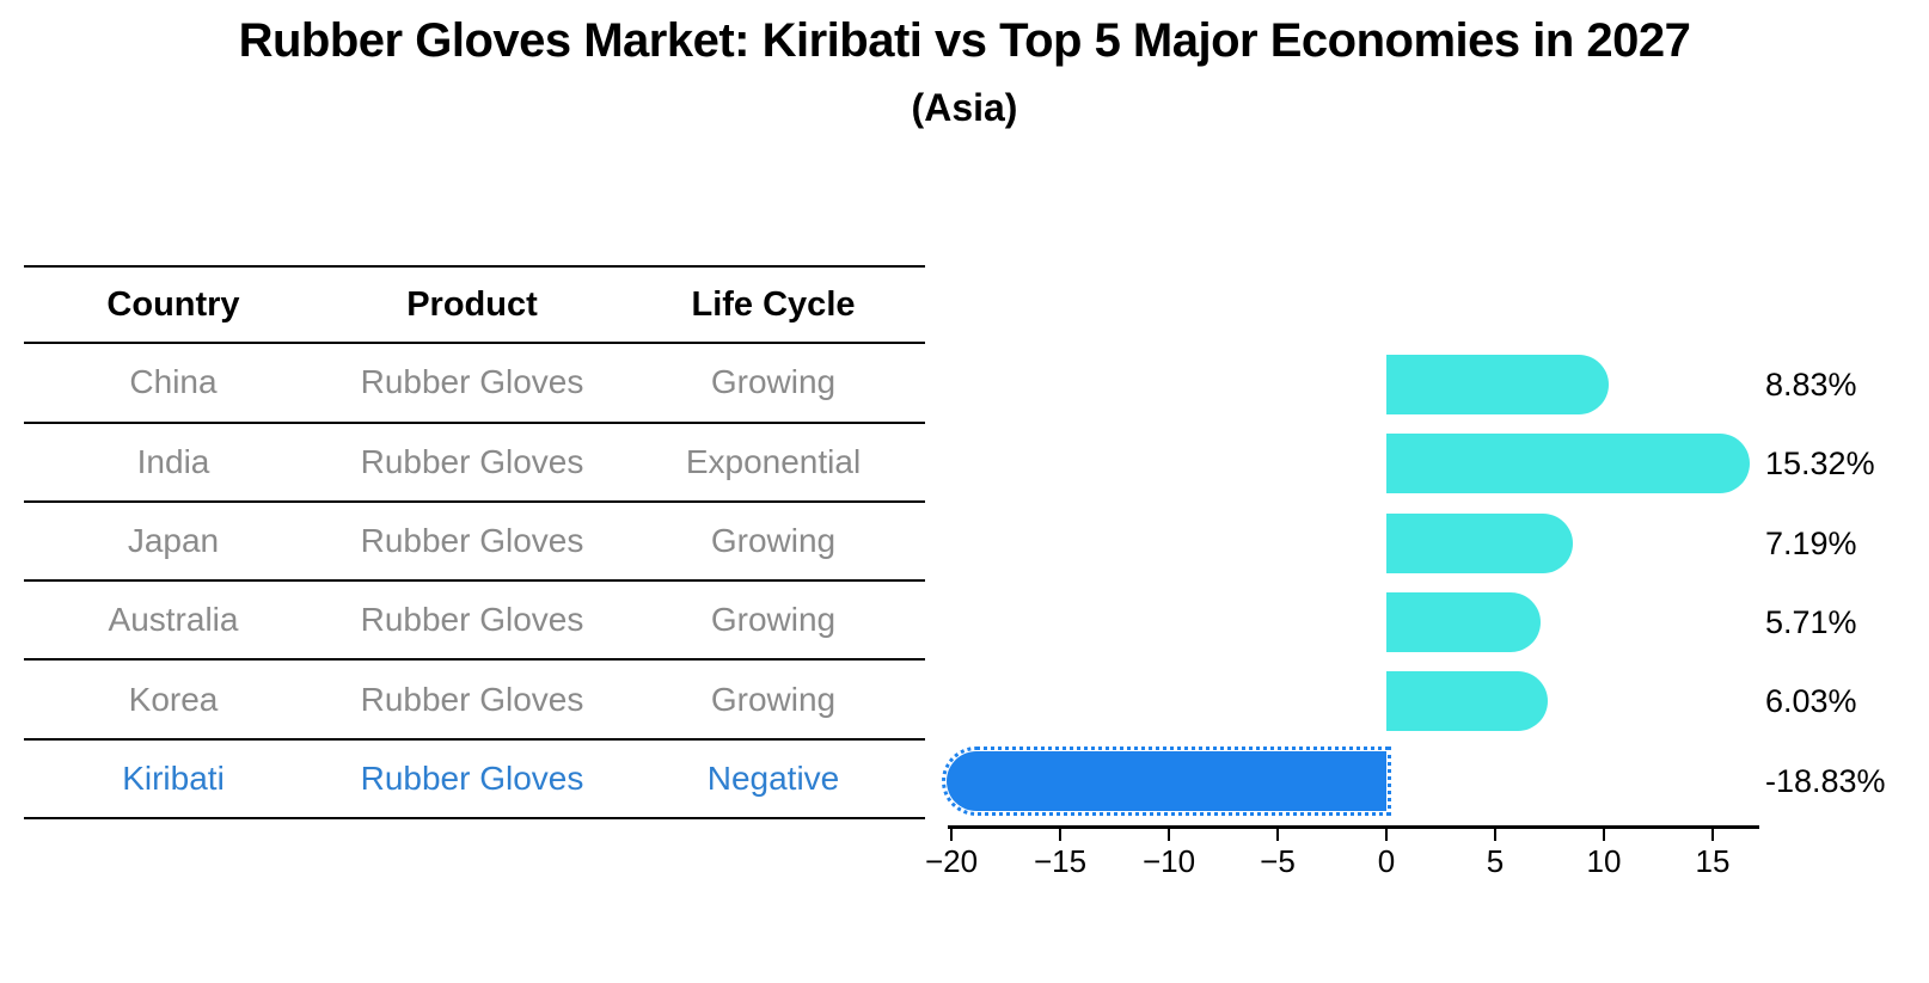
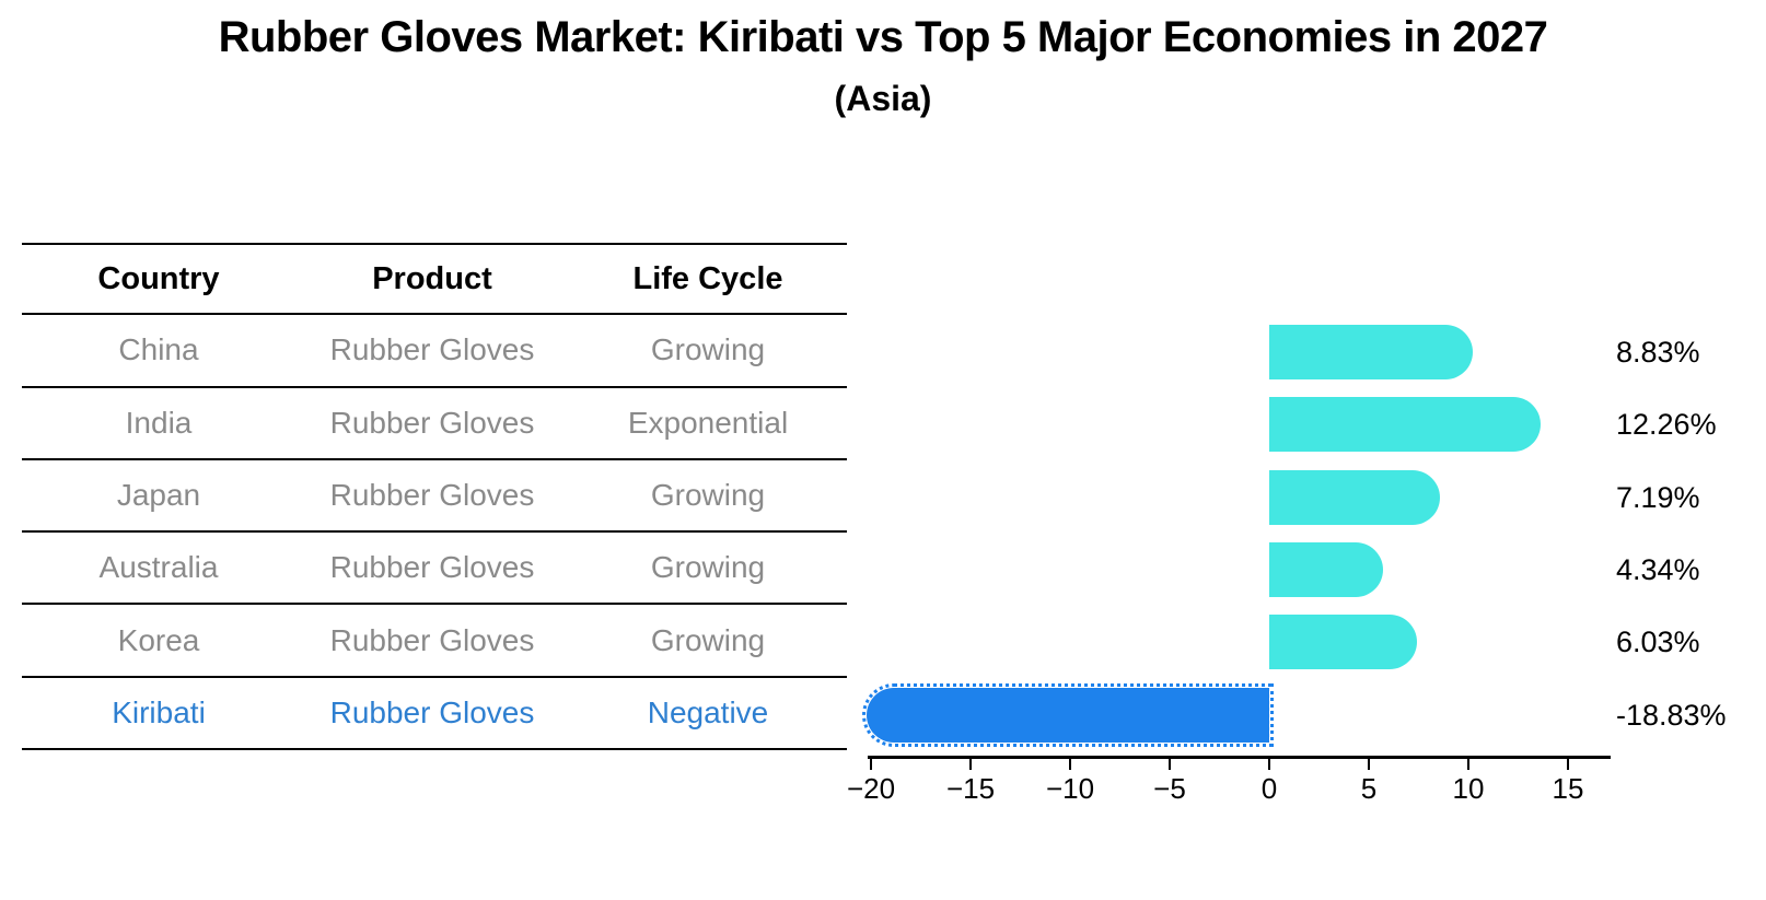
India: 15.32% -> 12.26%
Australia: 5.71% -> 4.34%
